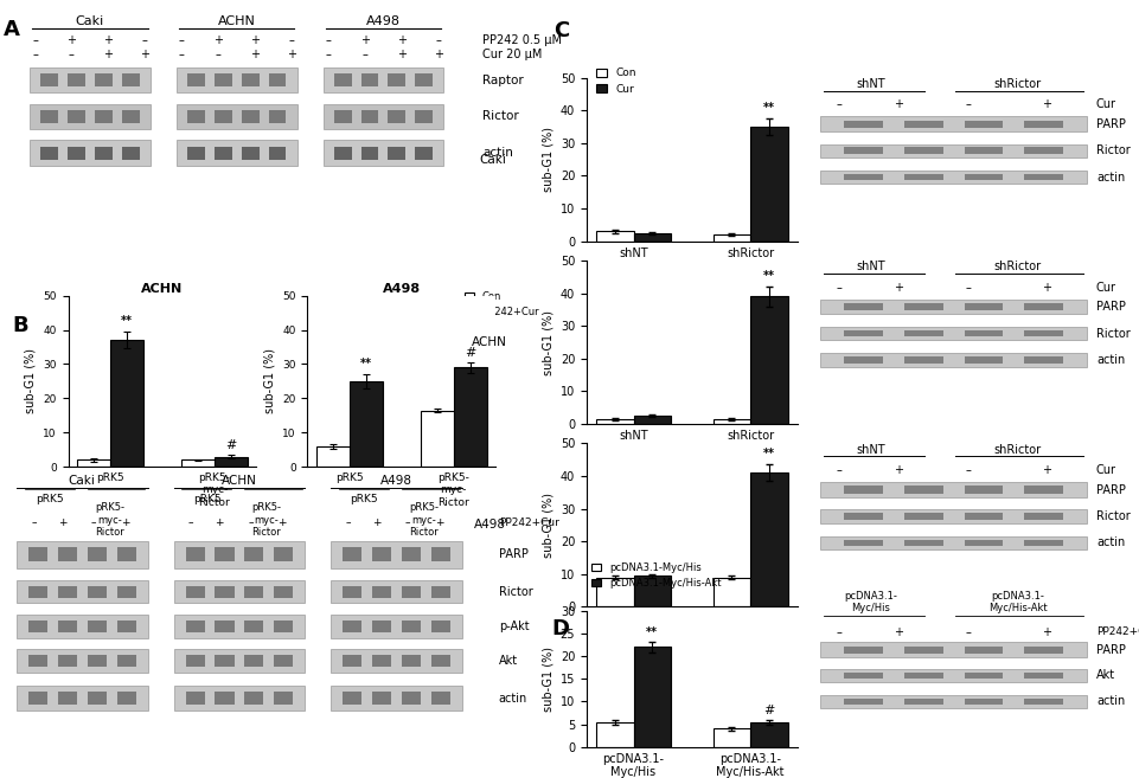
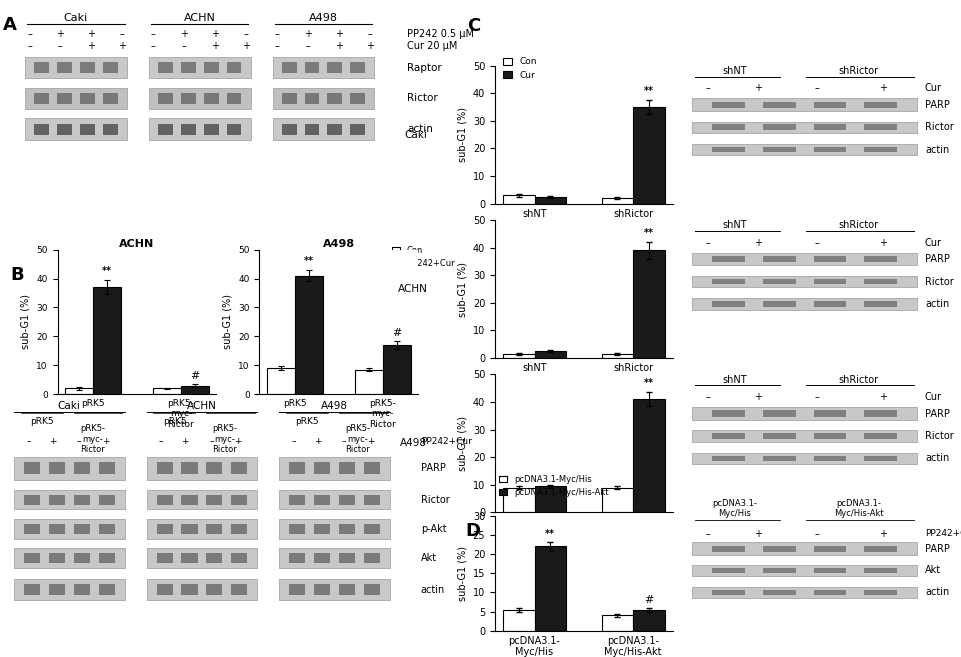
A498/Con/pRK5: 6.0 -> 9.0
A498/PP242+Cur/pRK5: 25 -> 41
A498/Con/pRK5- myc- Rictor: 16.5 -> 8.5
A498/PP242+Cur/pRK5- myc- Rictor: 29 -> 17
